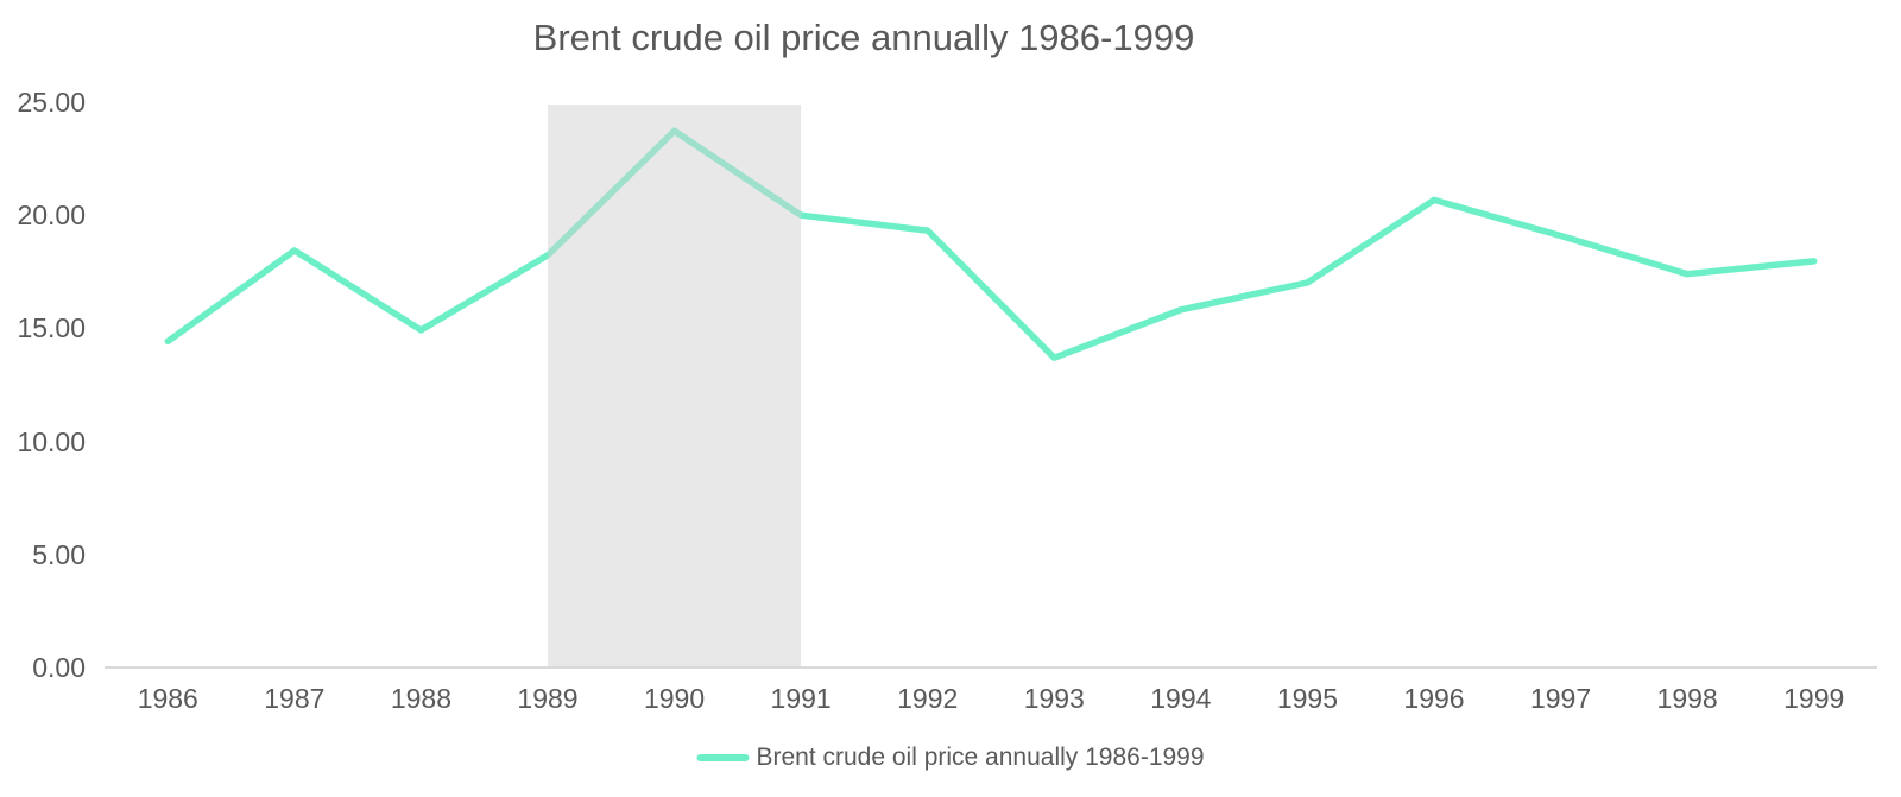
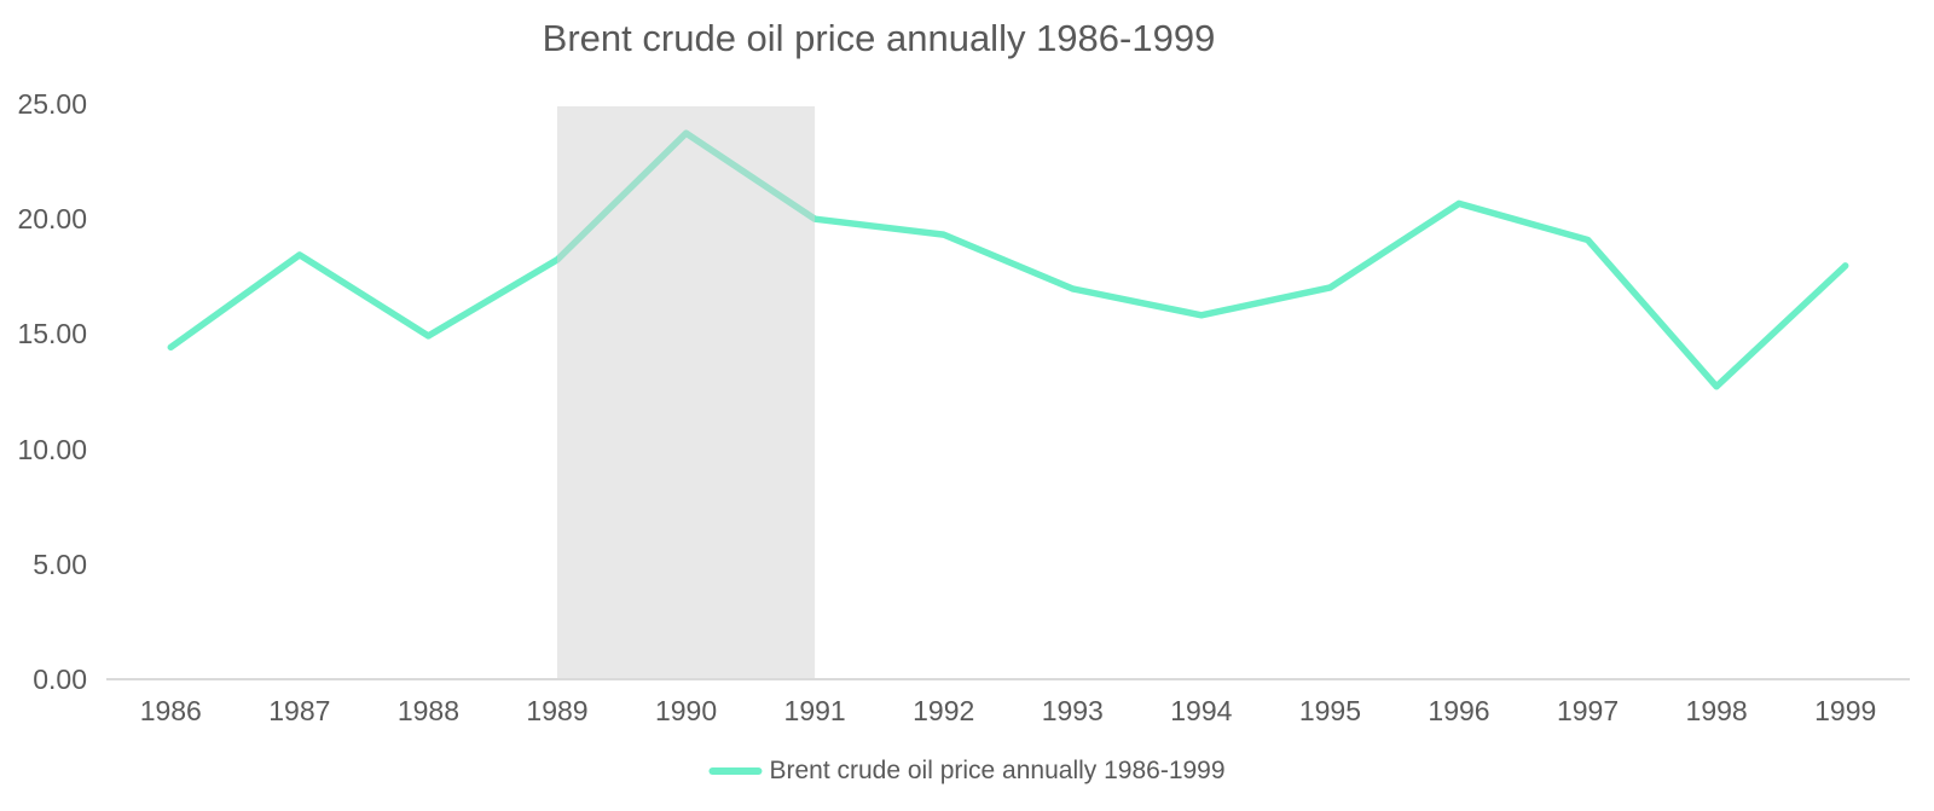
1993: 13.7 -> 17.0
1998: 17.4 -> 12.7
